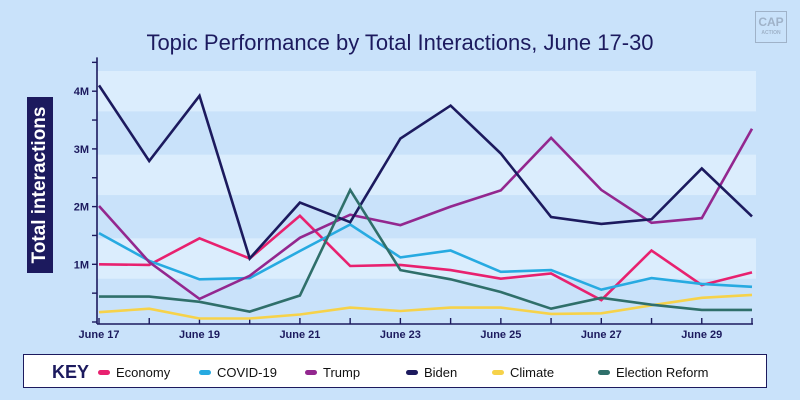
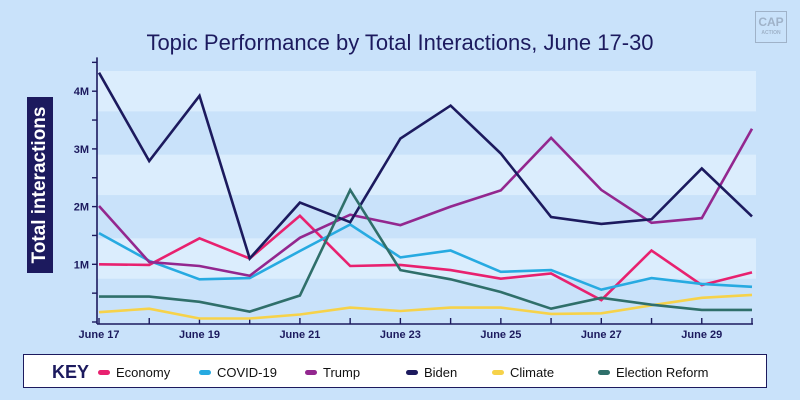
Biden/June 17: 4.1M -> 4.3M
Trump/June 19: 0.4M -> 1.0M
